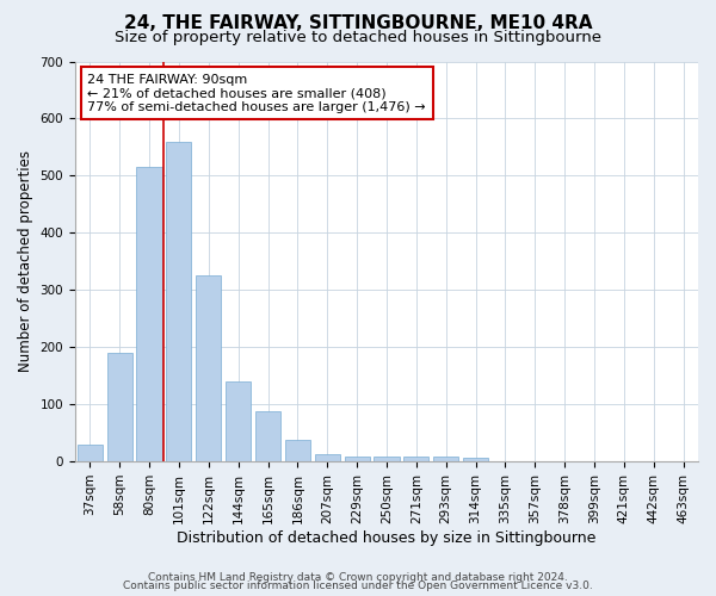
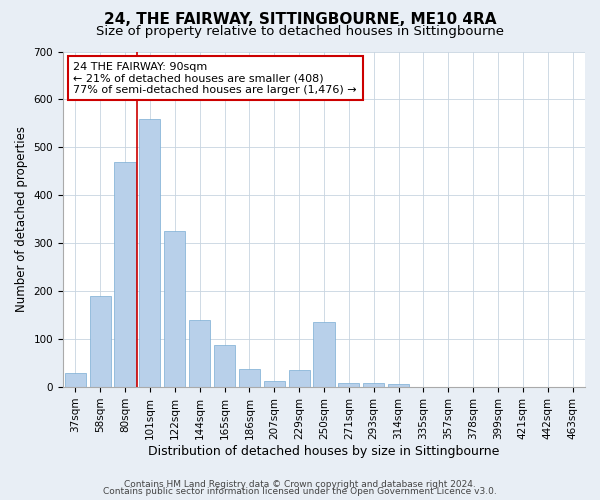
80sqm: 515 -> 470
229sqm: 8 -> 35
250sqm: 8 -> 135
